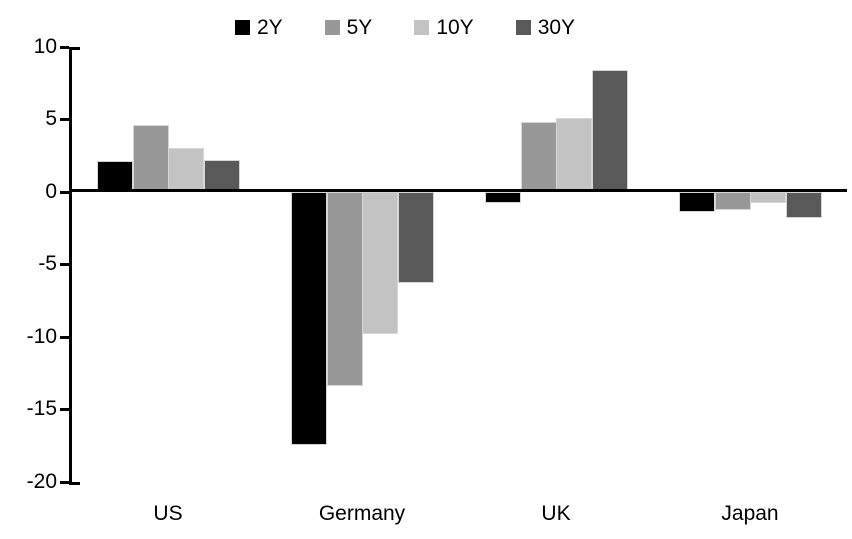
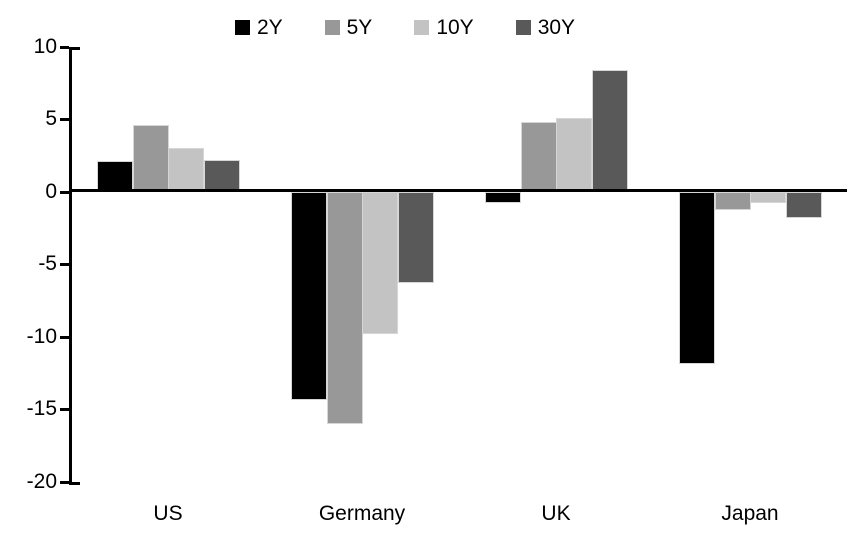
2Y/Germany: -17.5 -> -14.4
5Y/Germany: -13.4 -> -16.0
2Y/Japan: -1.4 -> -11.9
